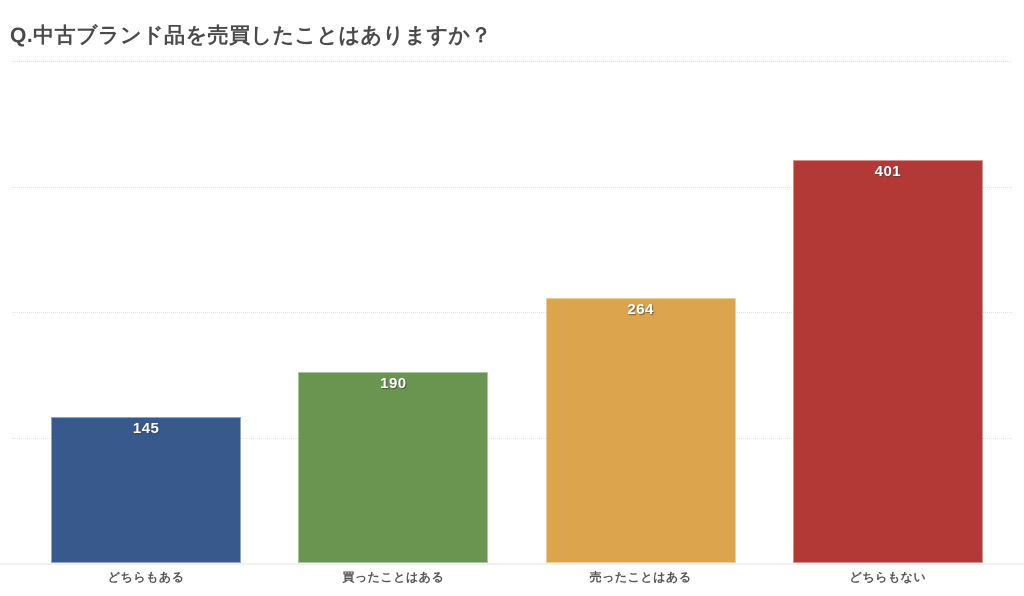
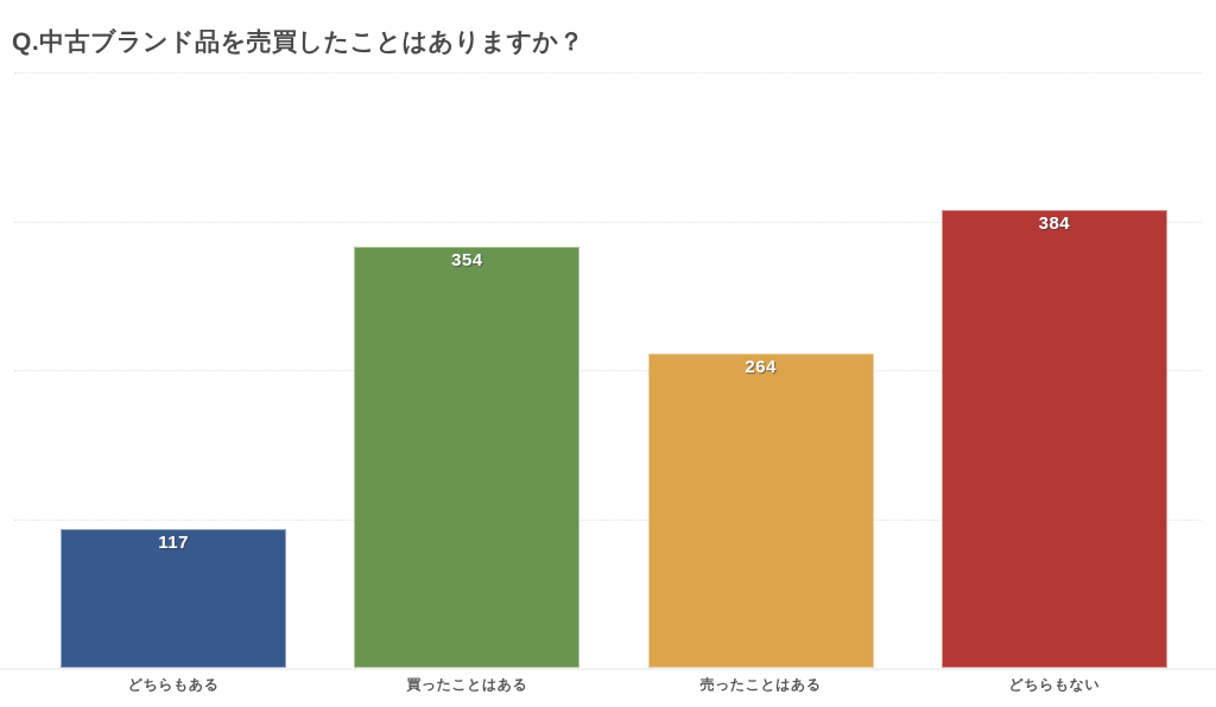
どちらもある: 145 -> 117
買ったことはある: 190 -> 354
どちらもない: 401 -> 384
